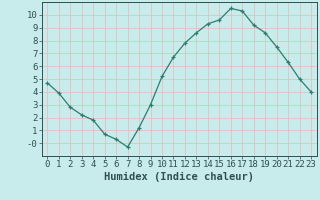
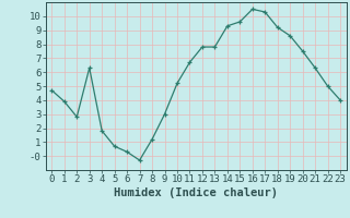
3: 2.2 -> 6.3
13: 8.6 -> 7.8
